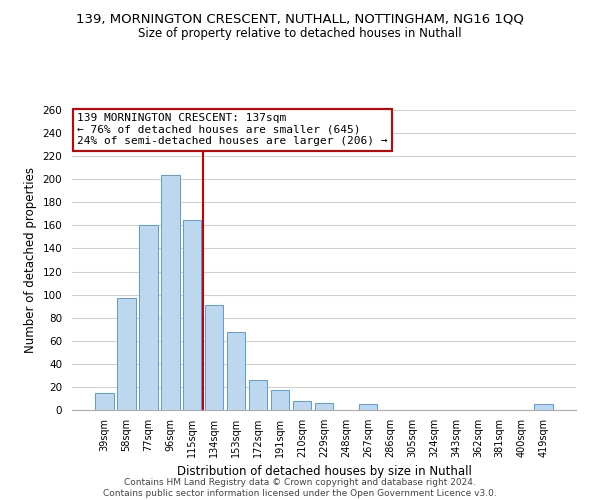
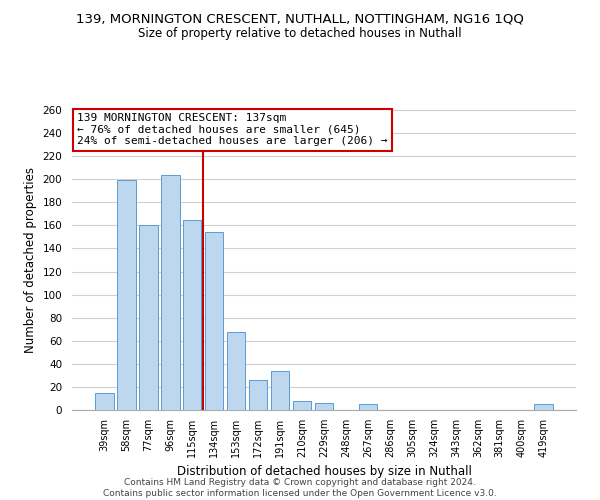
58sqm: 97 -> 199
134sqm: 91 -> 154
191sqm: 17 -> 34
